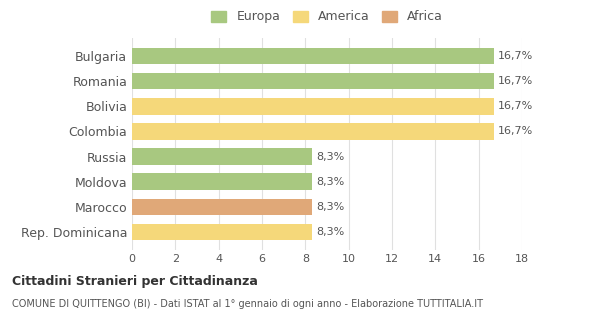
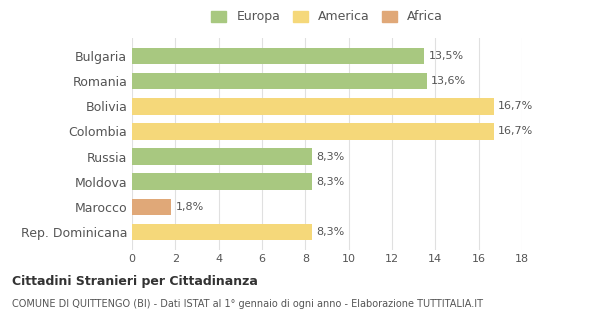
Bulgaria: 16,7% -> 13,5%
Romania: 16,7% -> 13,6%
Marocco: 8,3% -> 1,8%
